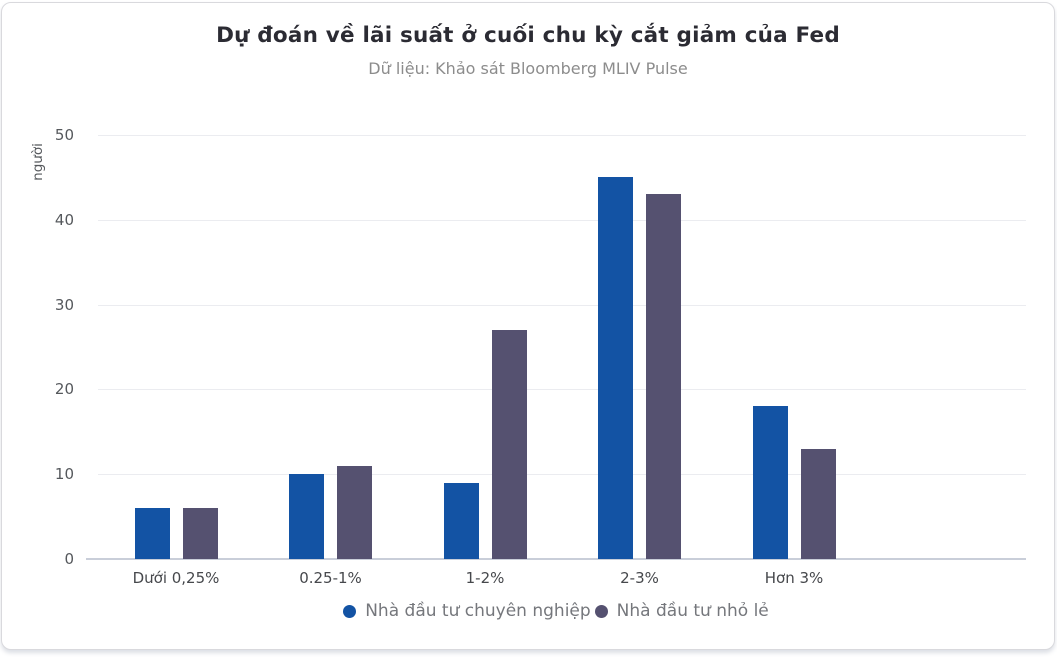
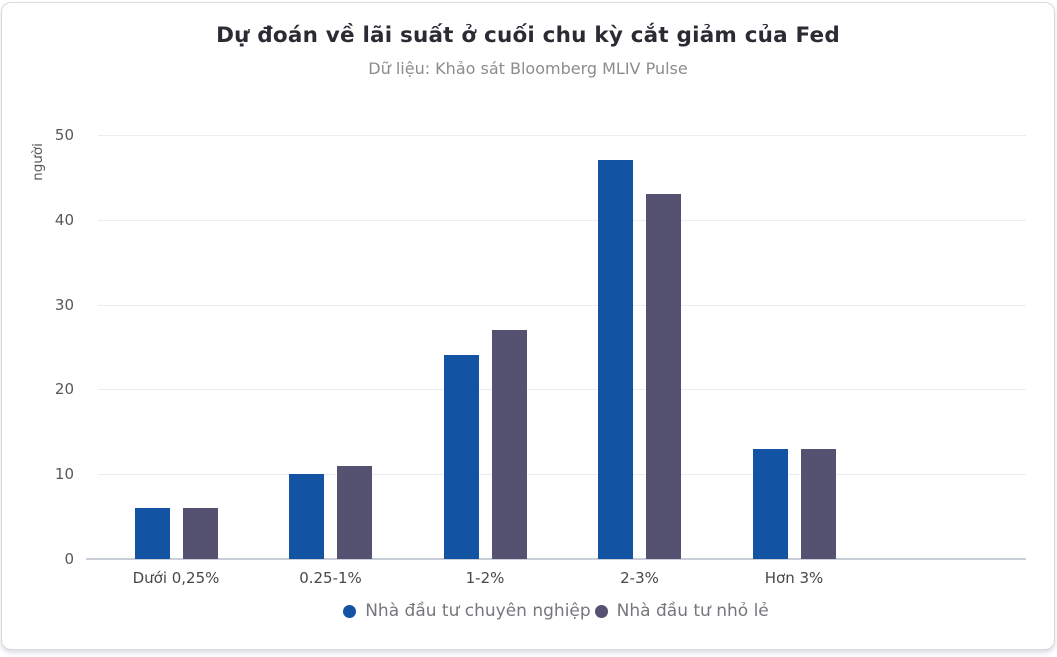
Nhà đầu tư chuyên nghiệp/1-2%: 9 -> 24
Nhà đầu tư chuyên nghiệp/2-3%: 45 -> 47
Nhà đầu tư chuyên nghiệp/Hơn 3%: 18 -> 13
